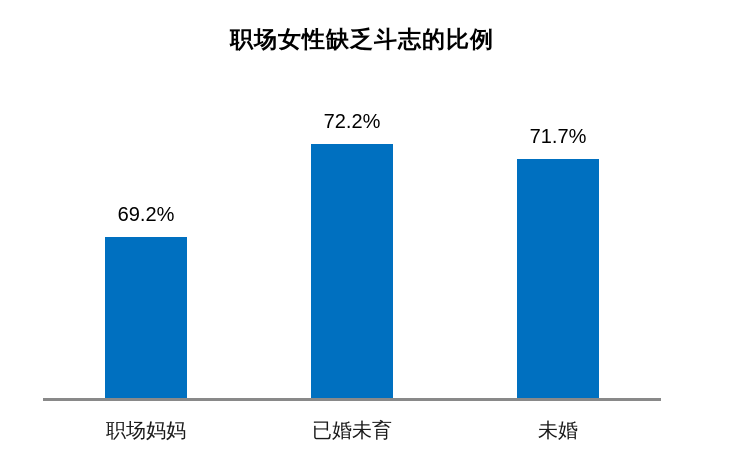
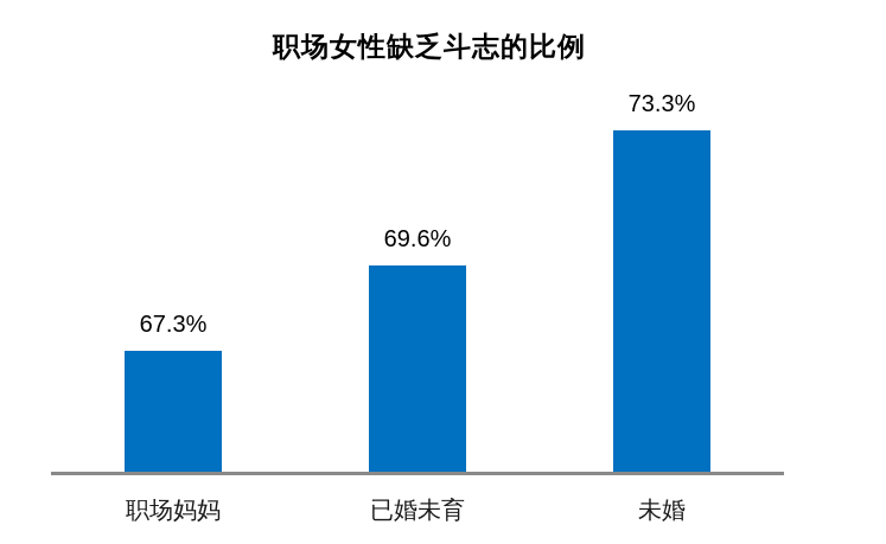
职场妈妈: 69.2% -> 67.3%
已婚未育: 72.2% -> 69.6%
未婚: 71.7% -> 73.3%
